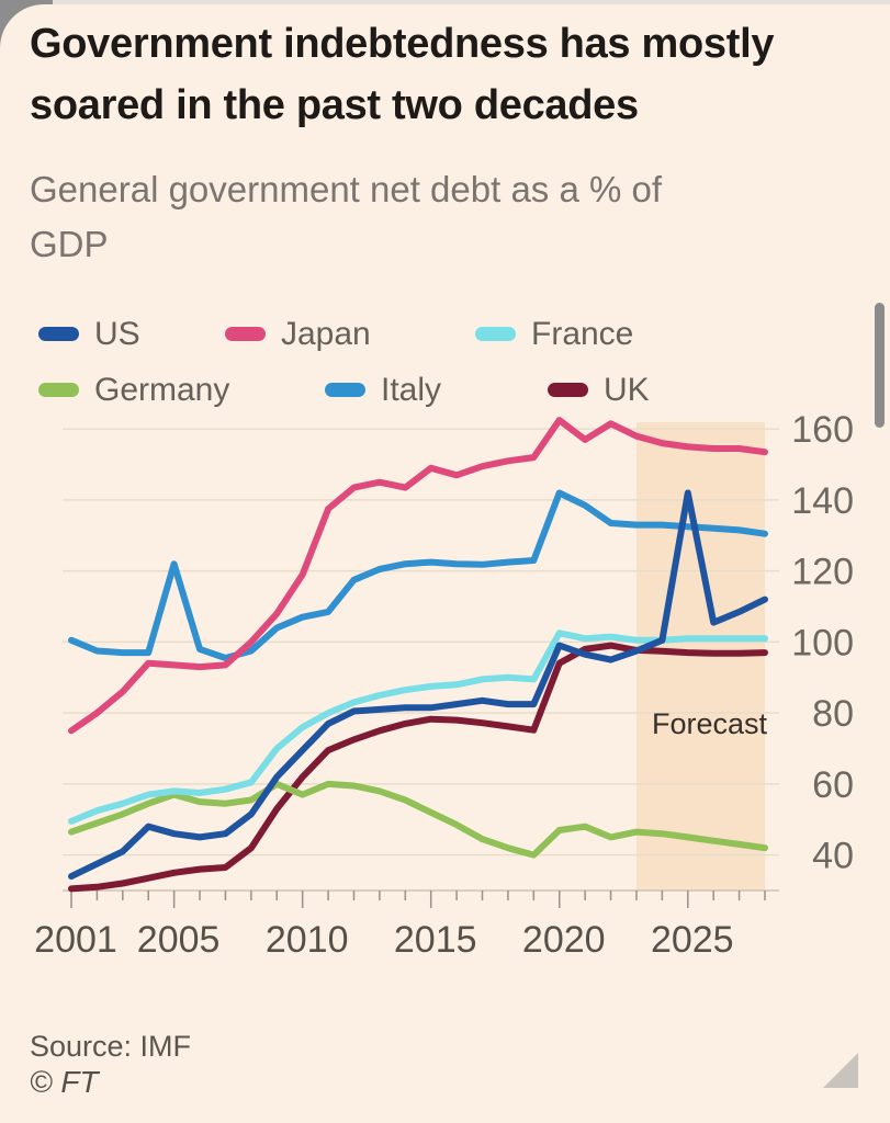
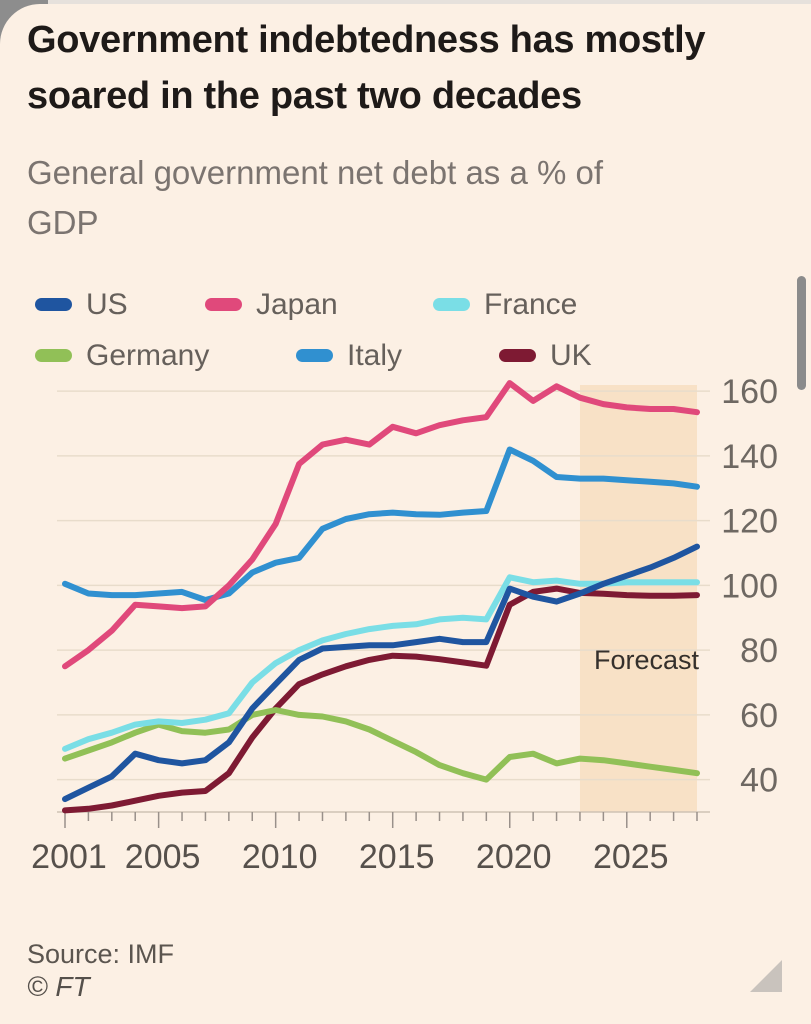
Italy/2005: 122 -> 98
Germany/2010: 57 -> 62
US/2025: 142 -> 103
